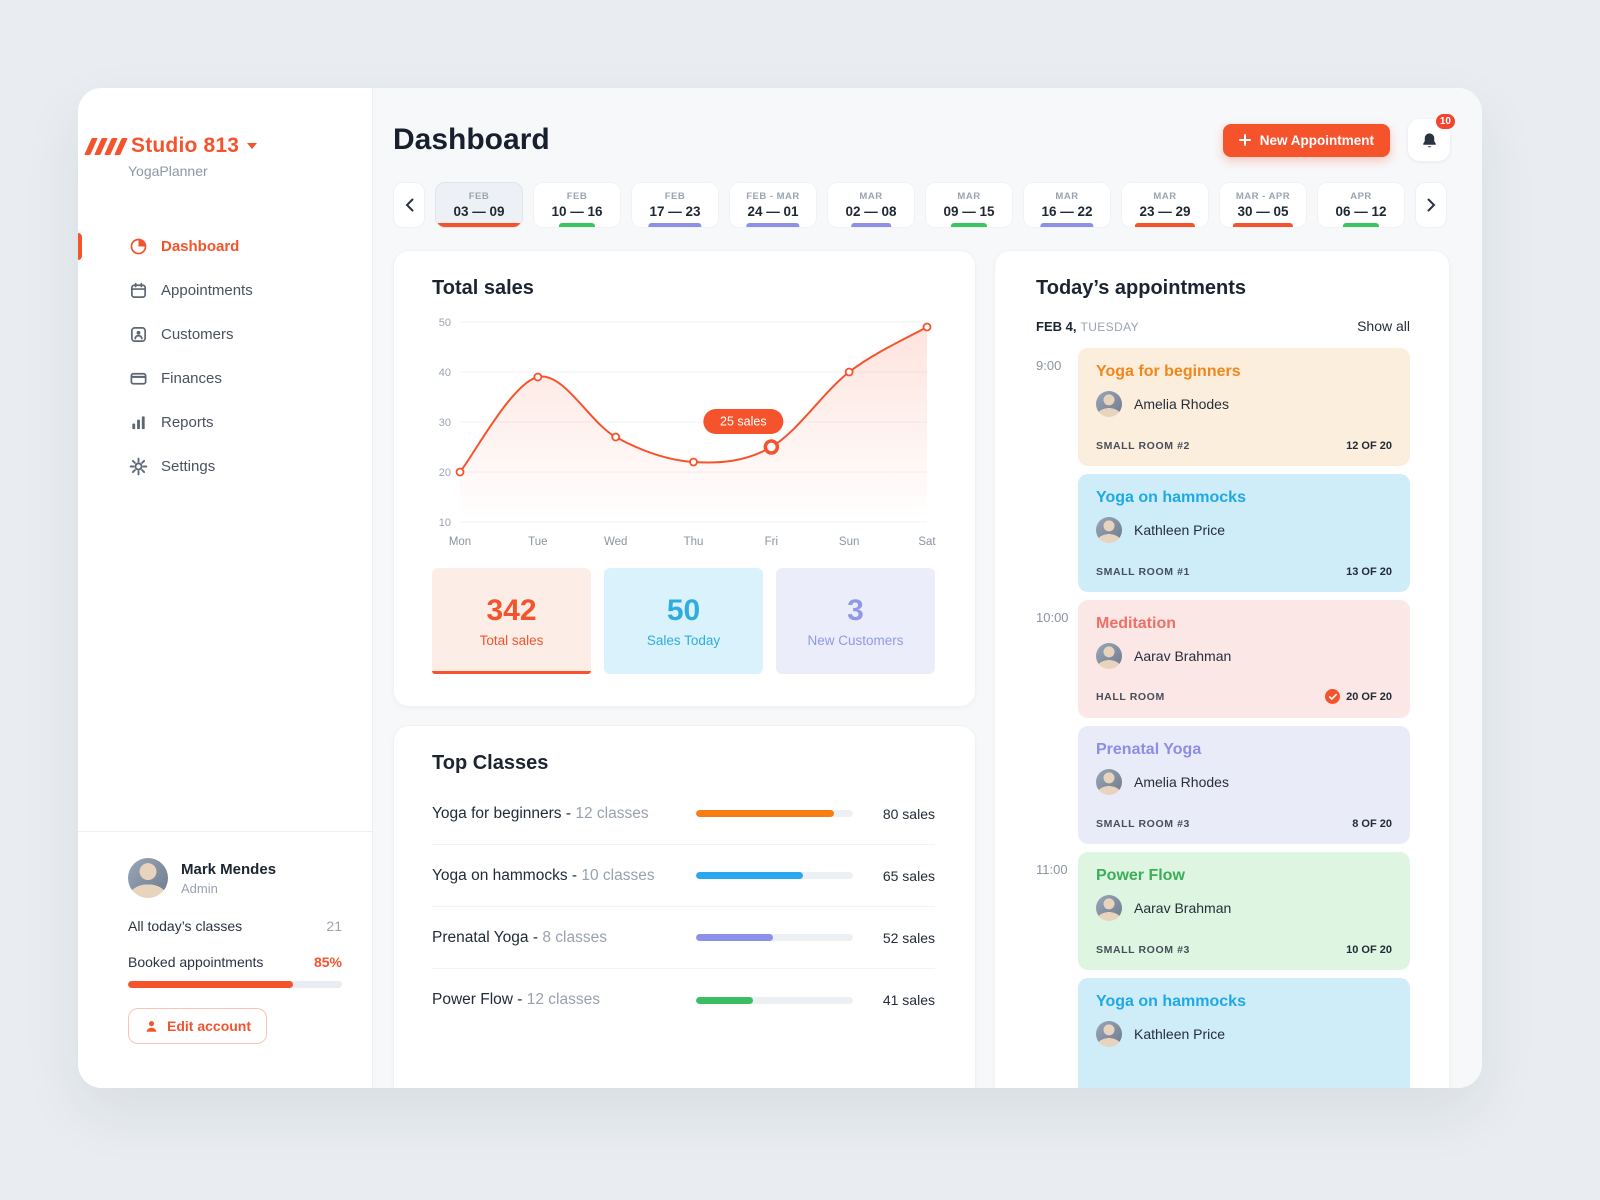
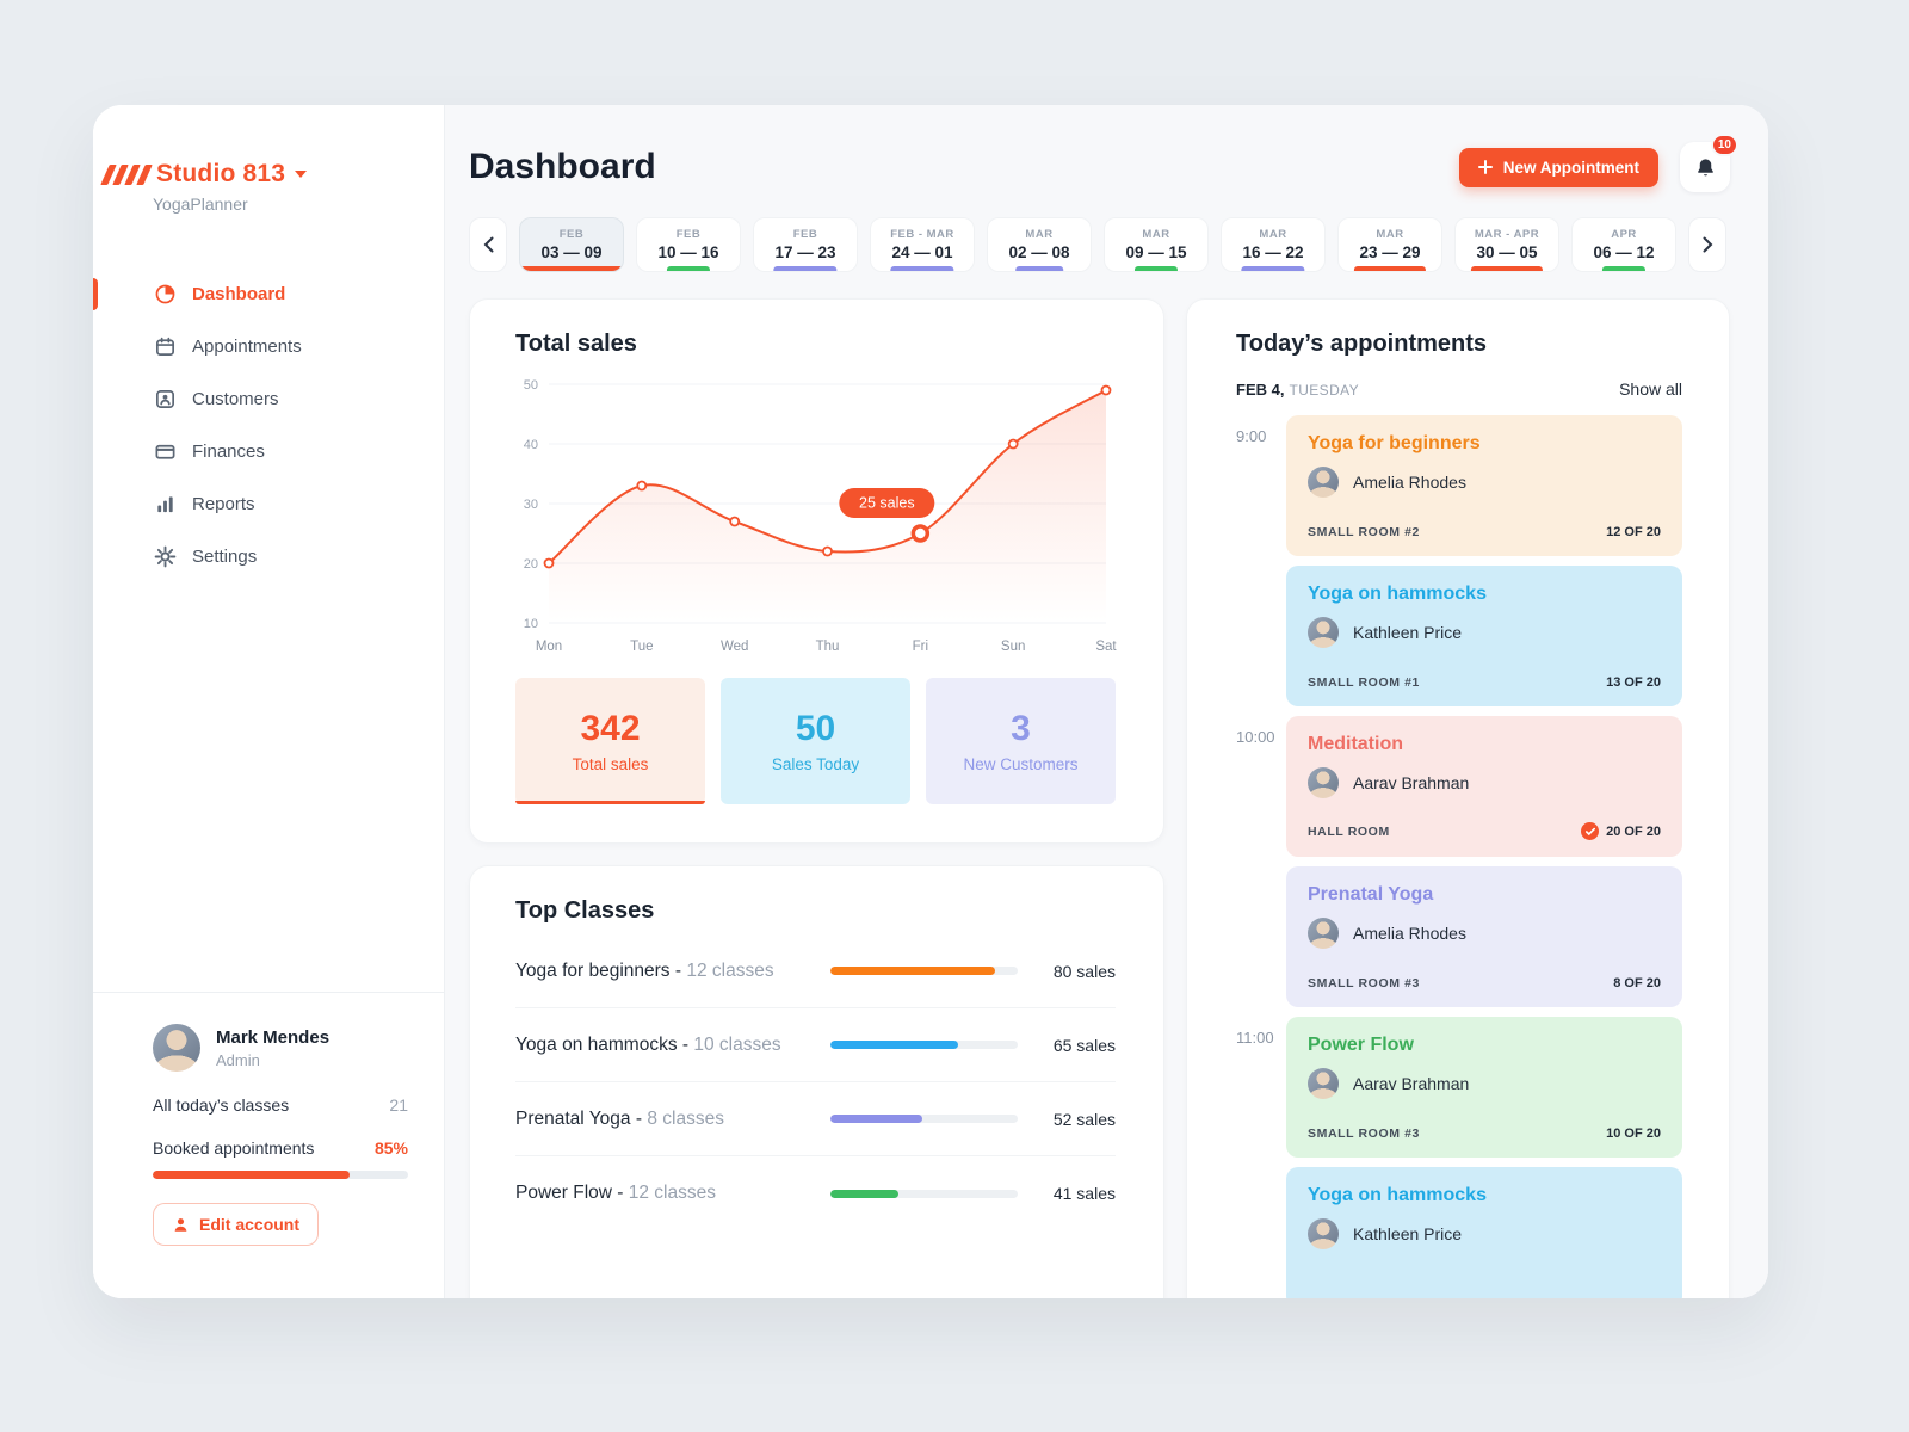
Tue: 39 -> 33
